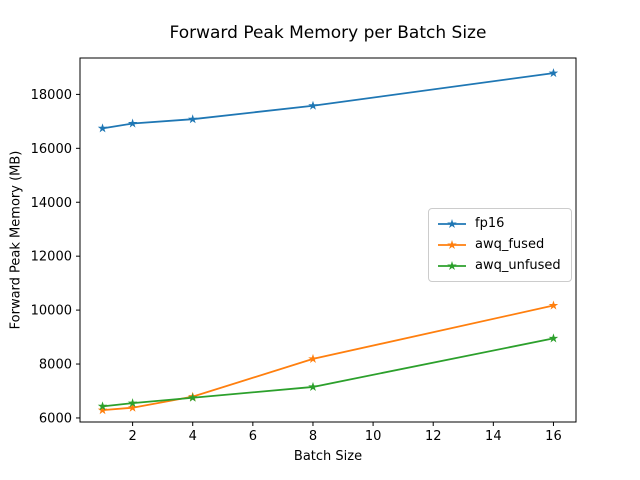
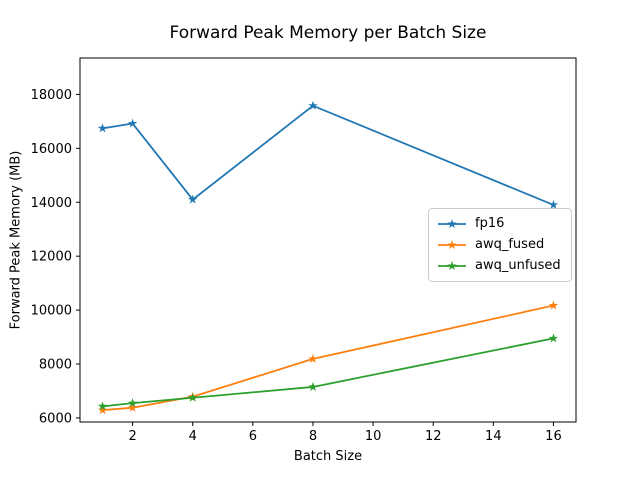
fp16/4: 17100 -> 14100
fp16/16: 18800 -> 13900
